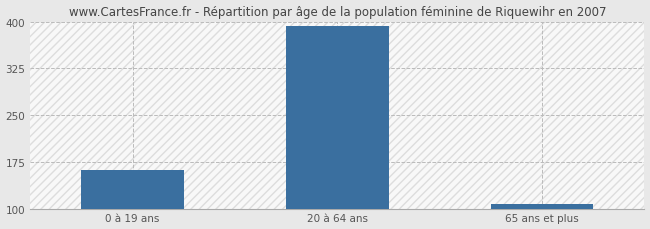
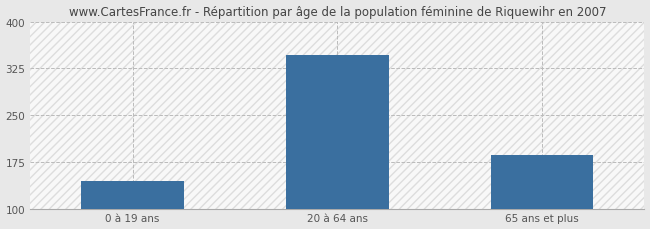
0 à 19 ans: 162 -> 144
20 à 64 ans: 393 -> 346
65 ans et plus: 107 -> 186
